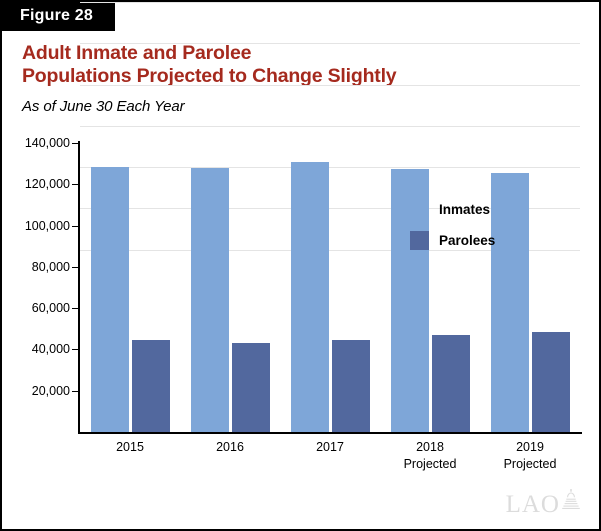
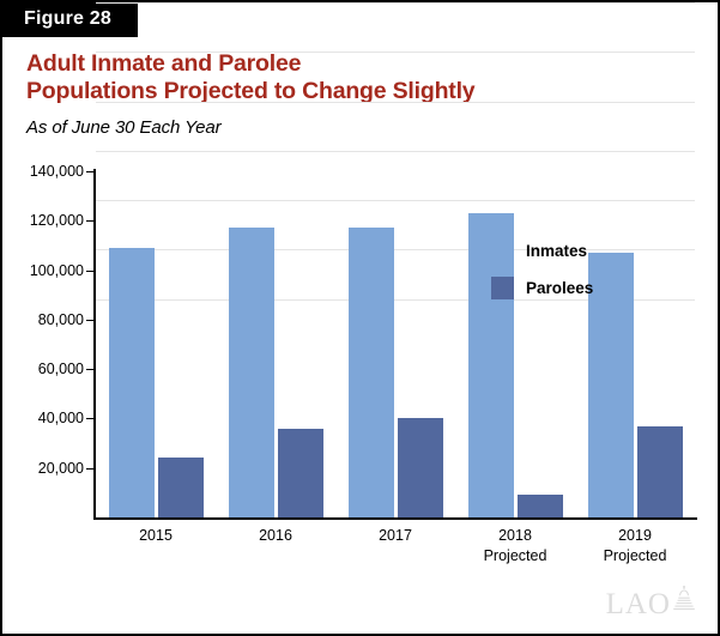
Inmates/2015: 128000 -> 109000
Parolees/2015: 45000 -> 24000
Inmates/2016: 128000 -> 117000
Parolees/2016: 43000 -> 36000
Inmates/2017: 131000 -> 117000
Parolees/2017: 45000 -> 40000
Inmates/2018 Projected: 128000 -> 123000
Parolees/2018 Projected: 47000 -> 9000
Inmates/2019 Projected: 126000 -> 107000
Parolees/2019 Projected: 48000 -> 37000
